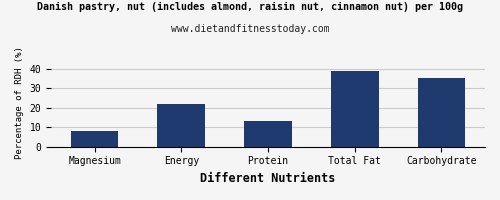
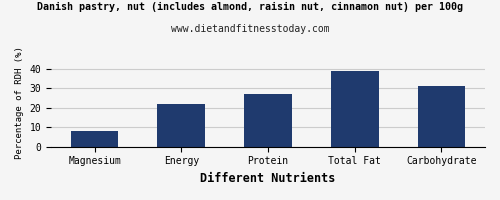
Protein: 13 -> 27
Carbohydrate: 35 -> 31
